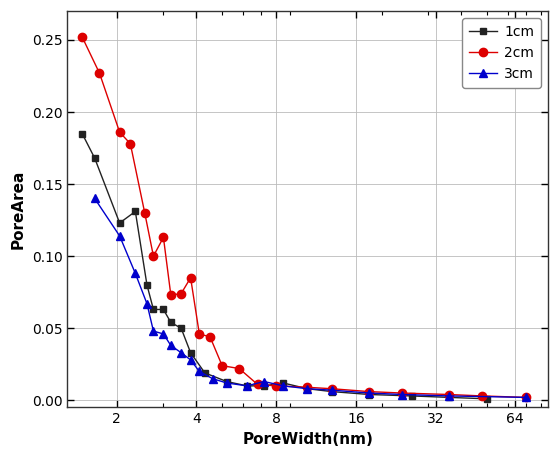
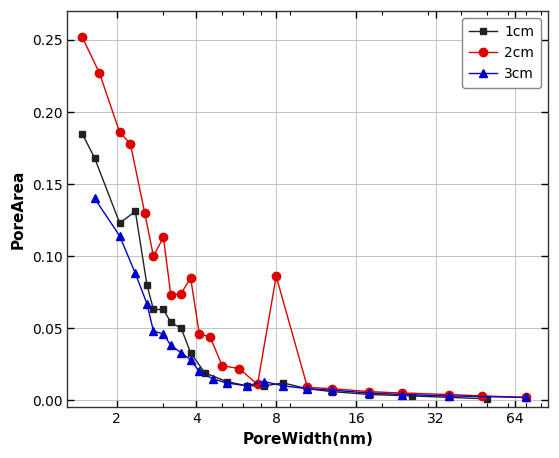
2cm/8: 0.010 -> 0.086
